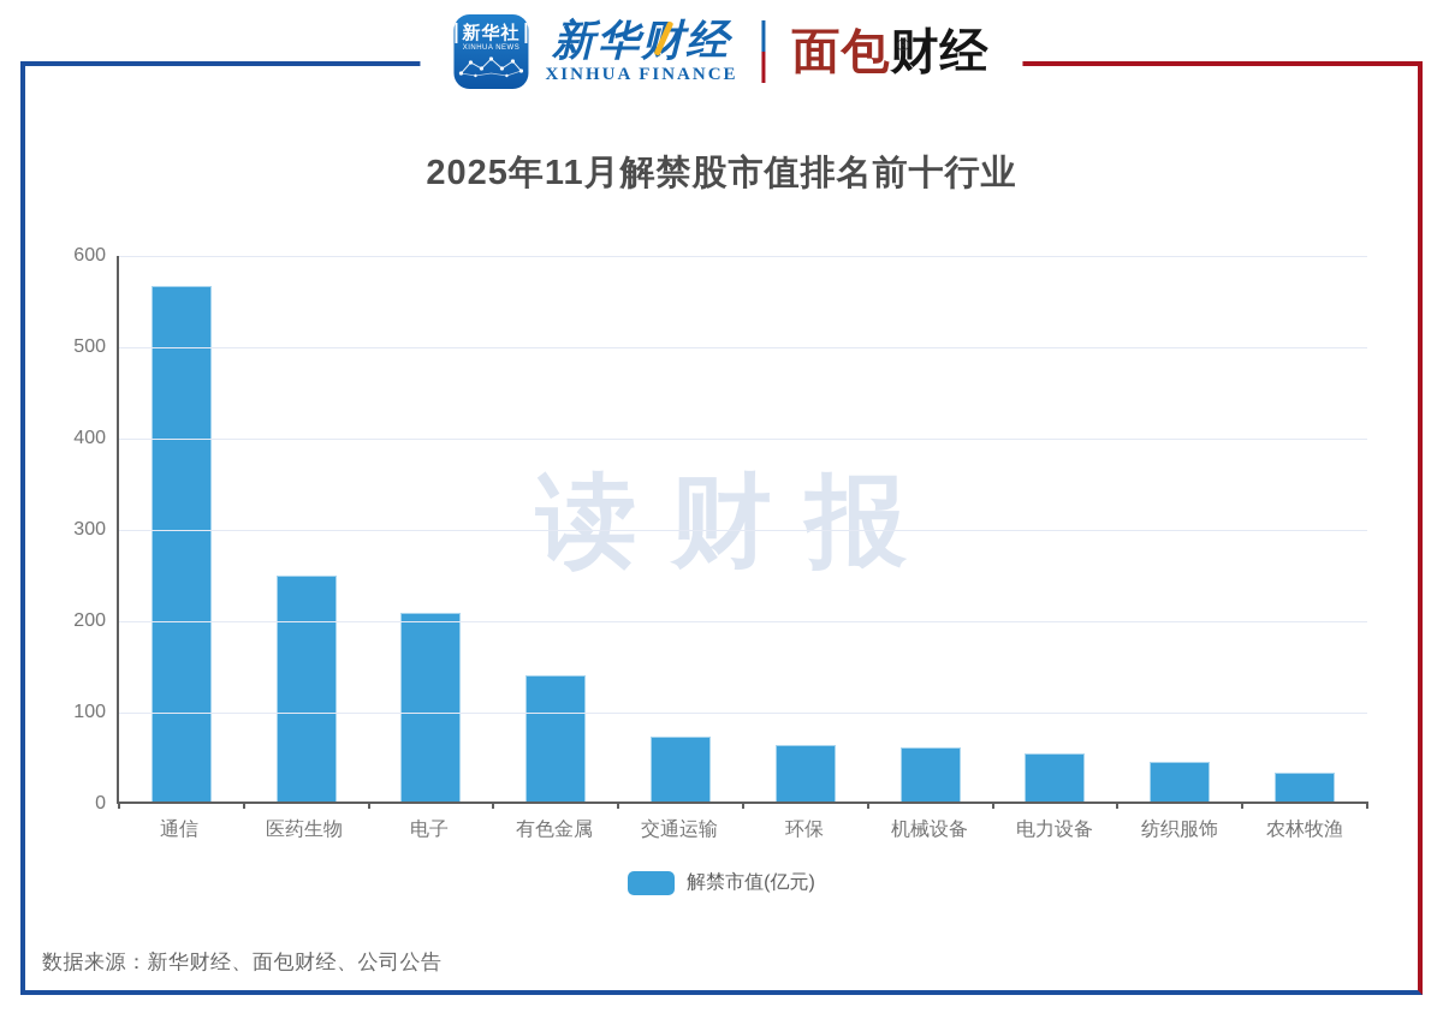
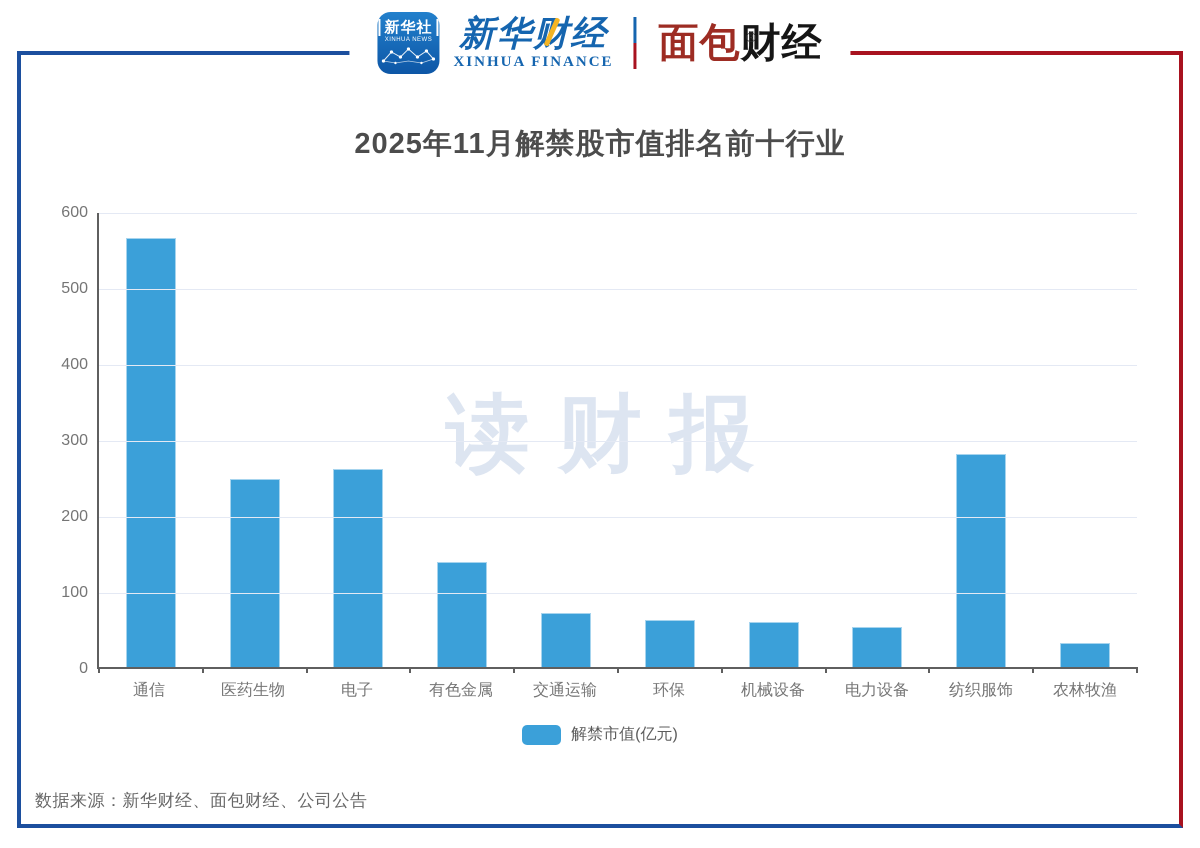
电子: 210 -> 260
纺织服饰: 40 -> 280
